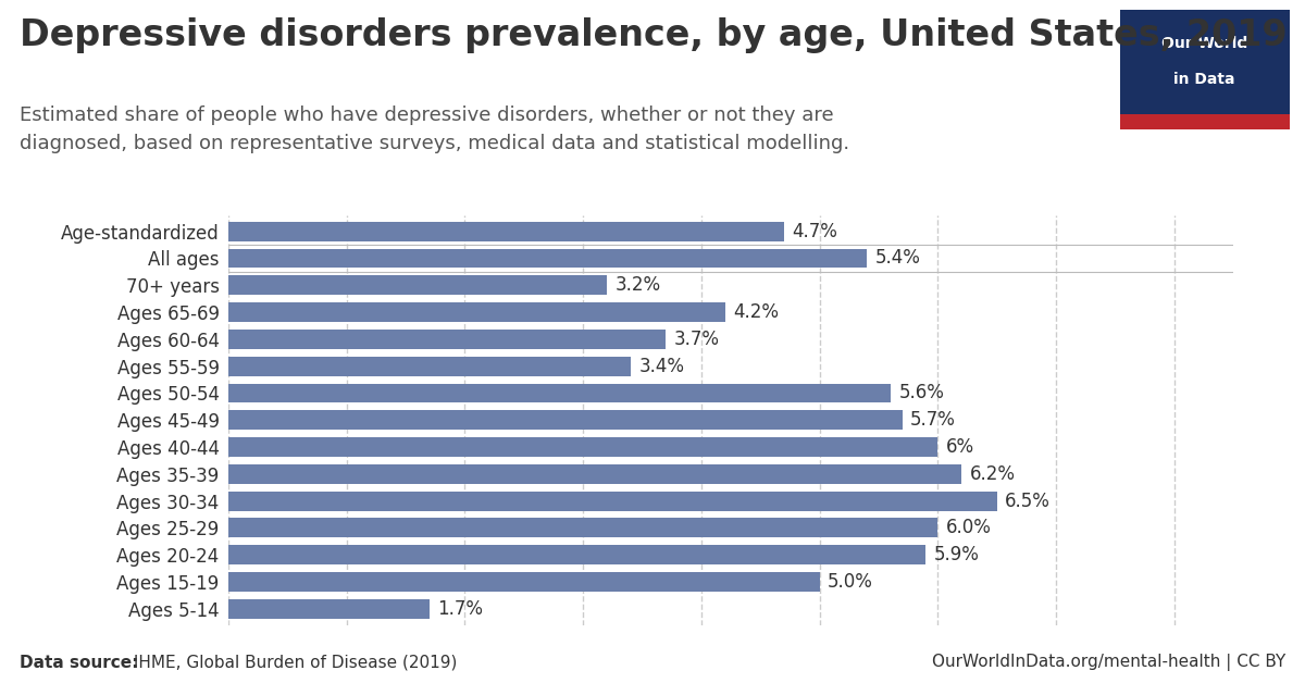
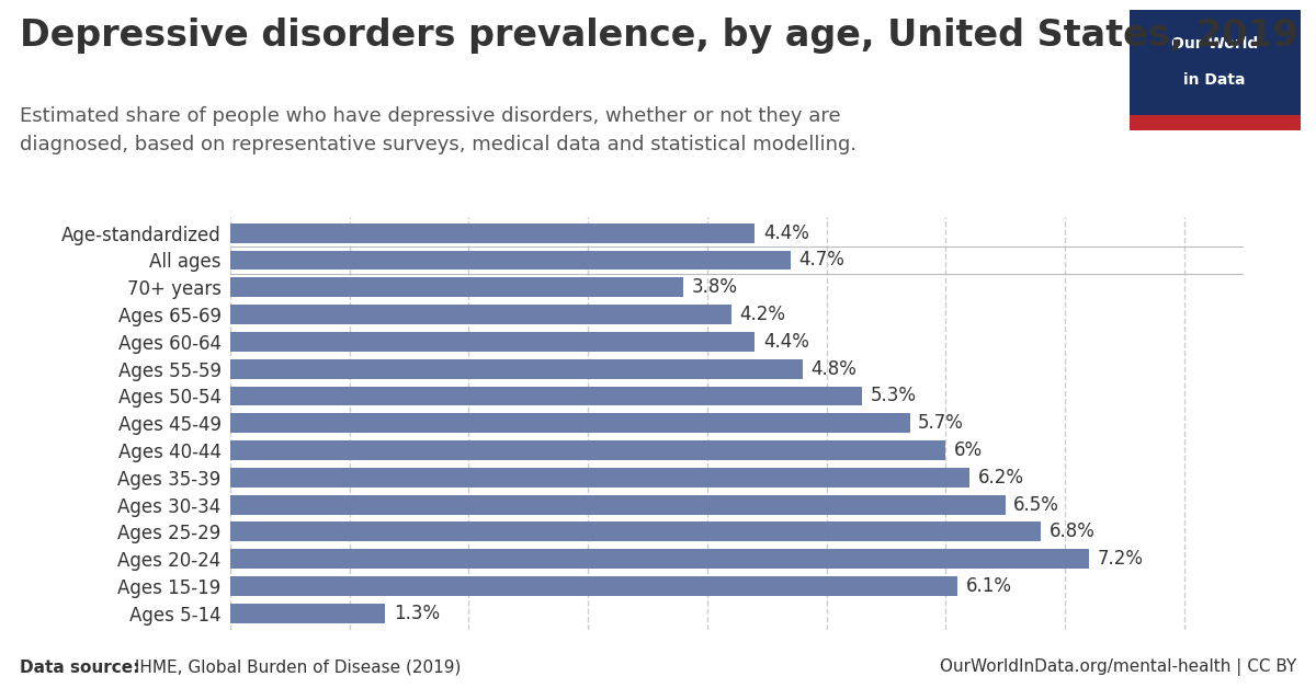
Age-standardized: 4.7% -> 4.4%
All ages: 5.4% -> 4.7%
70+ years: 3.2% -> 3.8%
Ages 60-64: 3.7% -> 4.4%
Ages 55-59: 3.4% -> 4.8%
Ages 50-54: 5.6% -> 5.3%
Ages 25-29: 6.0% -> 6.8%
Ages 20-24: 5.9% -> 7.2%
Ages 15-19: 5.0% -> 6.1%
Ages 5-14: 1.7% -> 1.3%
